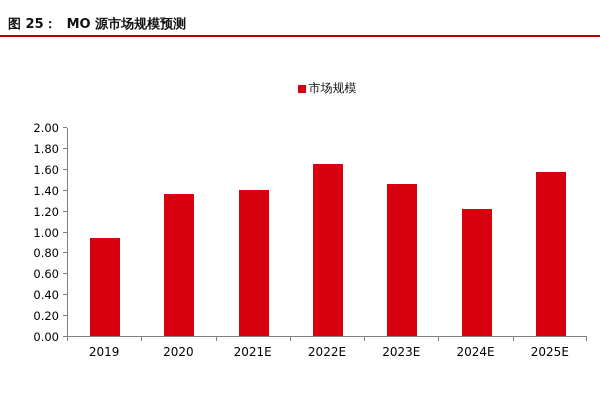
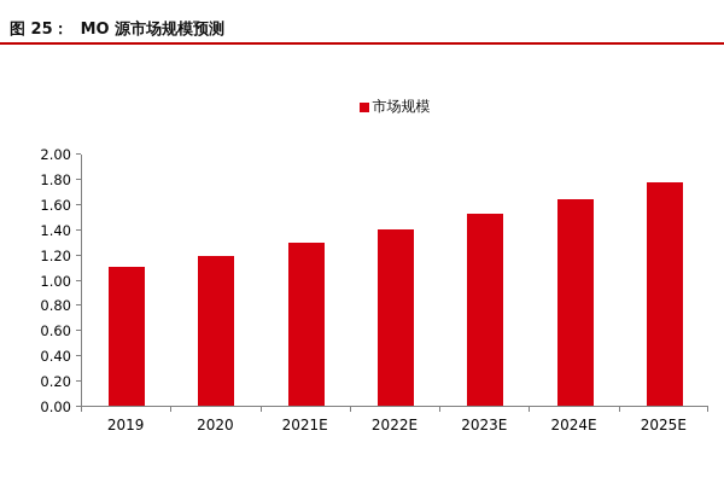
2019: 0.94 -> 1.10
2020: 1.36 -> 1.19
2021E: 1.40 -> 1.29
2022E: 1.65 -> 1.40
2023E: 1.45 -> 1.52
2024E: 1.22 -> 1.64
2025E: 1.57 -> 1.77
